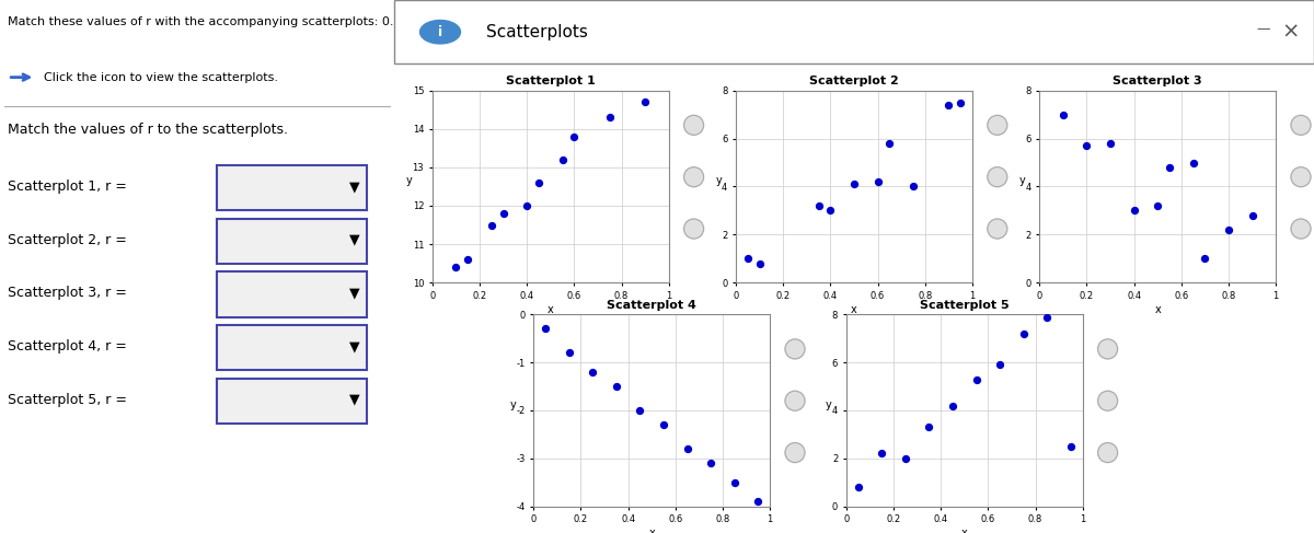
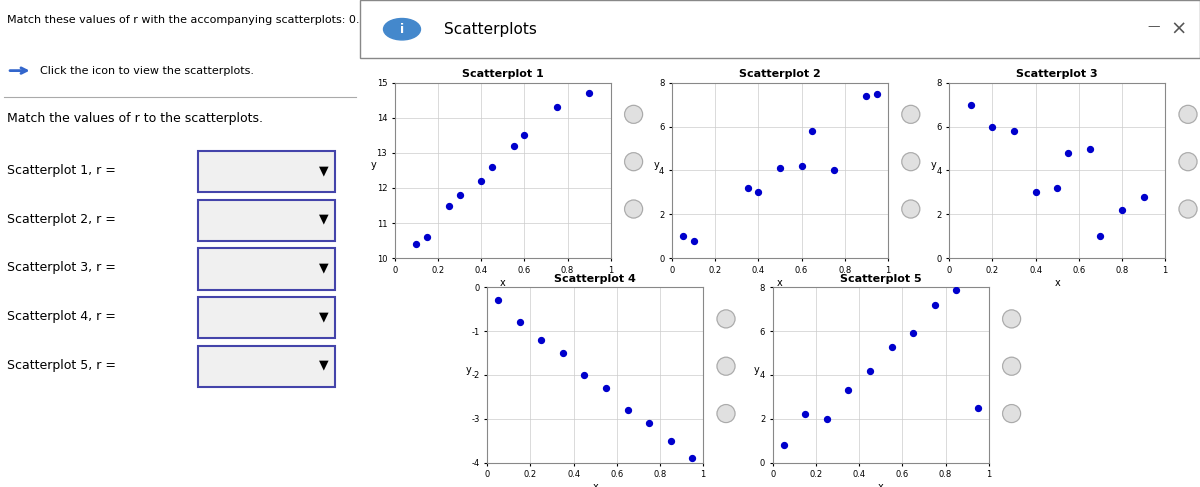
Scatterplot 1/0.4: 12.0 -> 12.2
Scatterplot 1/0.6: 13.8 -> 13.5
Scatterplot 3/0.2: 5.7 -> 6.0
